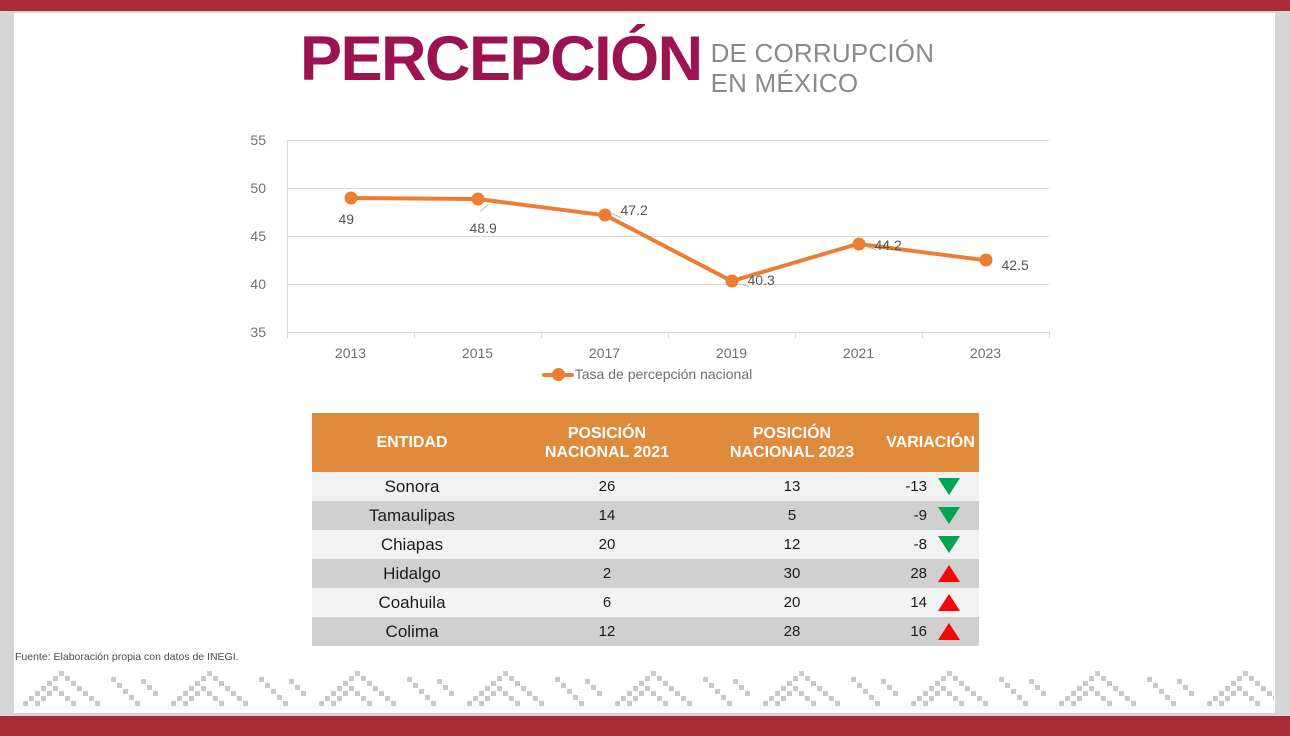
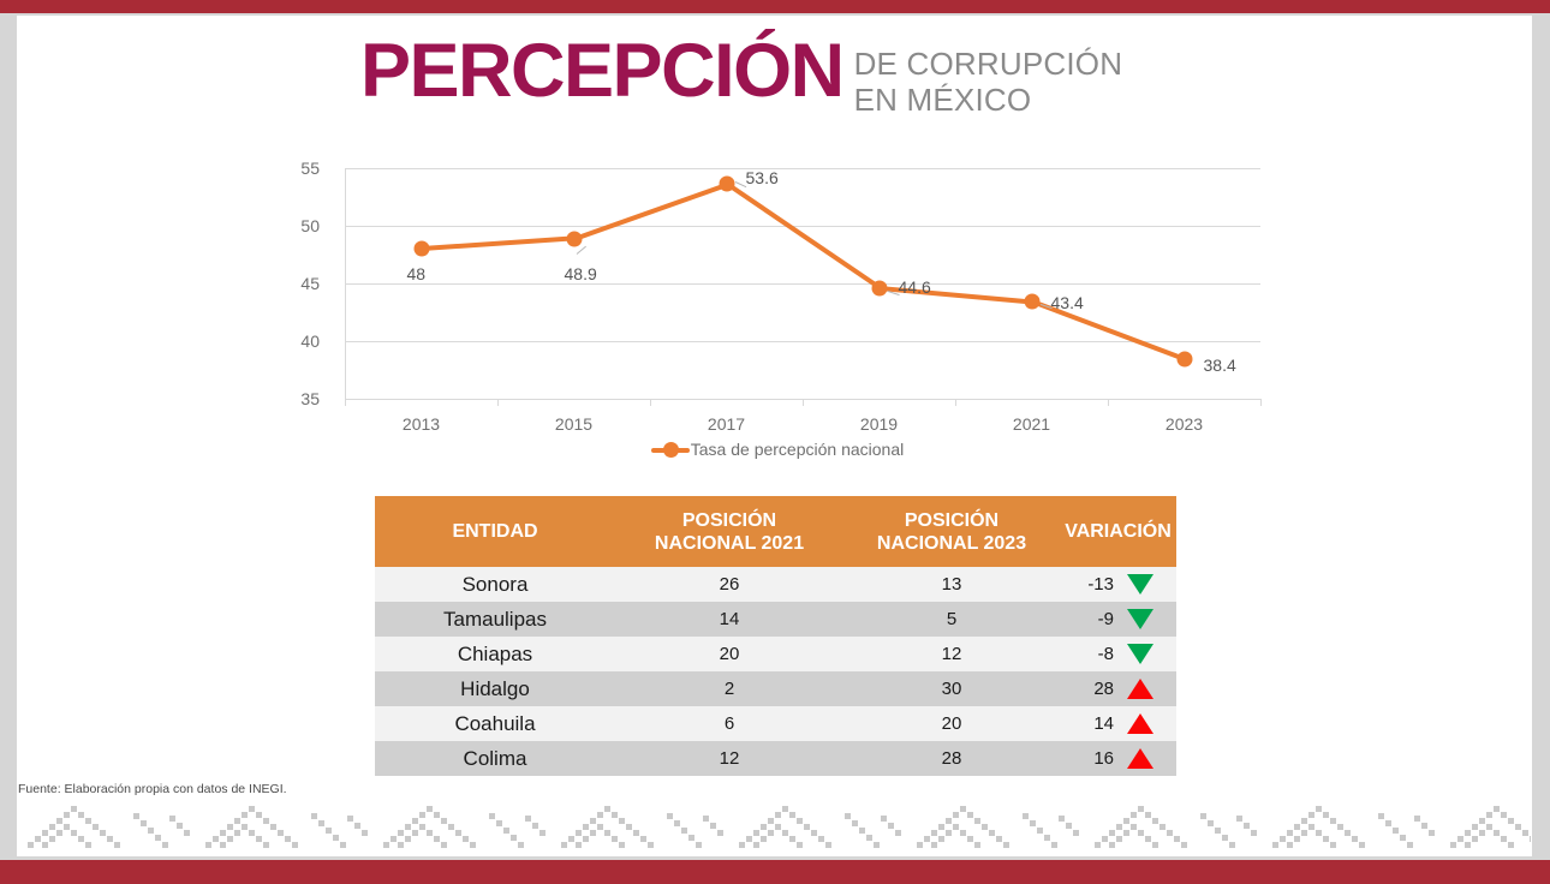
2013: 49 -> 48
2017: 47.2 -> 53.6
2019: 40.3 -> 44.6
2021: 44.2 -> 43.4
2023: 42.5 -> 38.4
